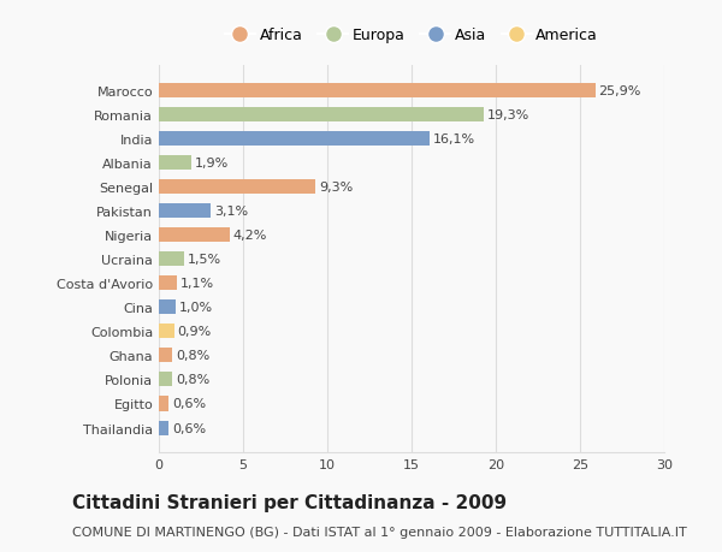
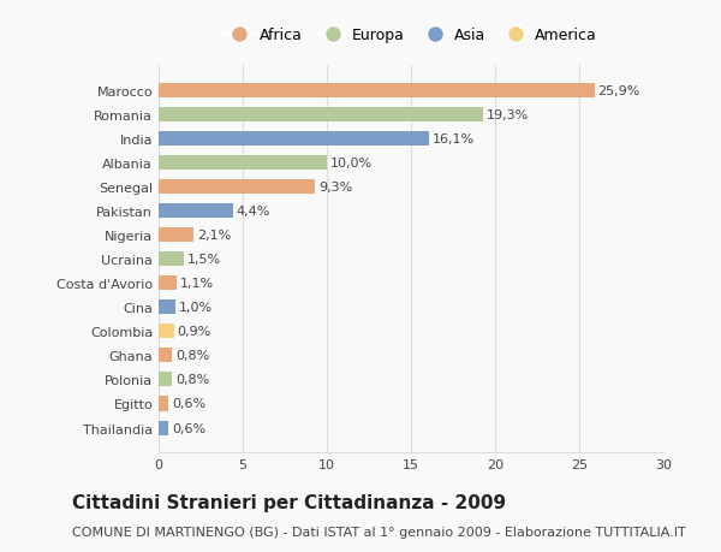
Albania: 1,9% -> 10,0%
Pakistan: 3,1% -> 4,4%
Nigeria: 4,2% -> 2,1%
